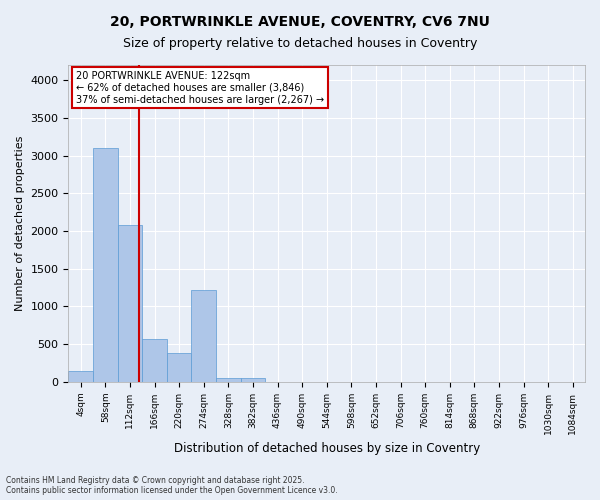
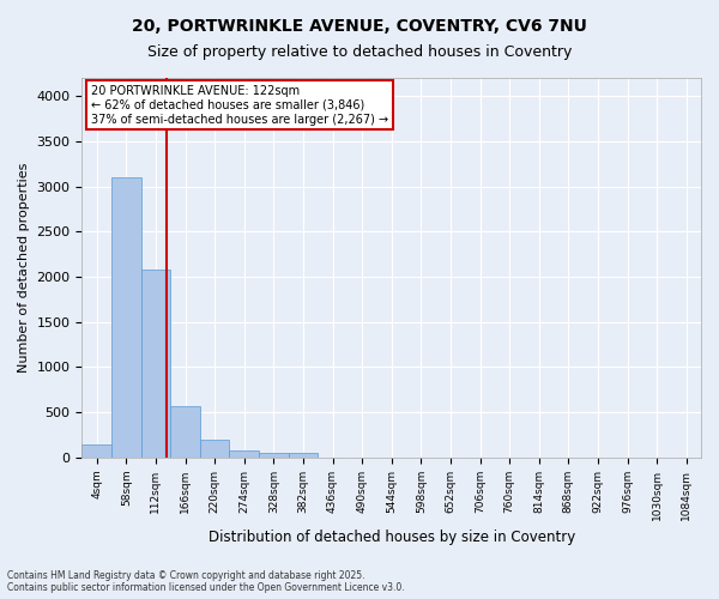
220sqm: 380 -> 200
274sqm: 1220 -> 80
